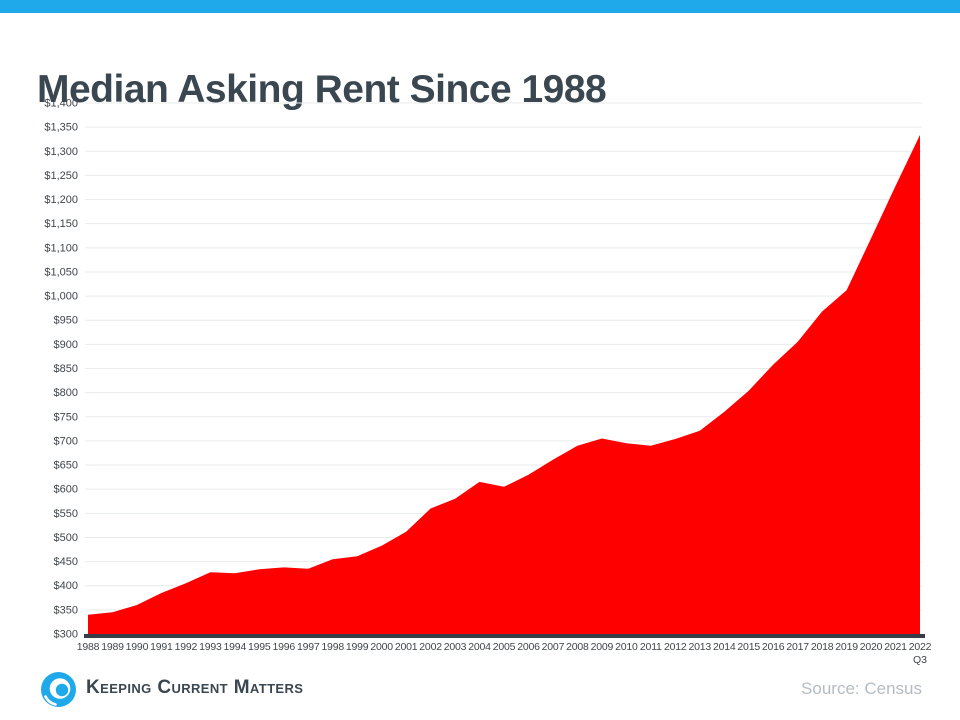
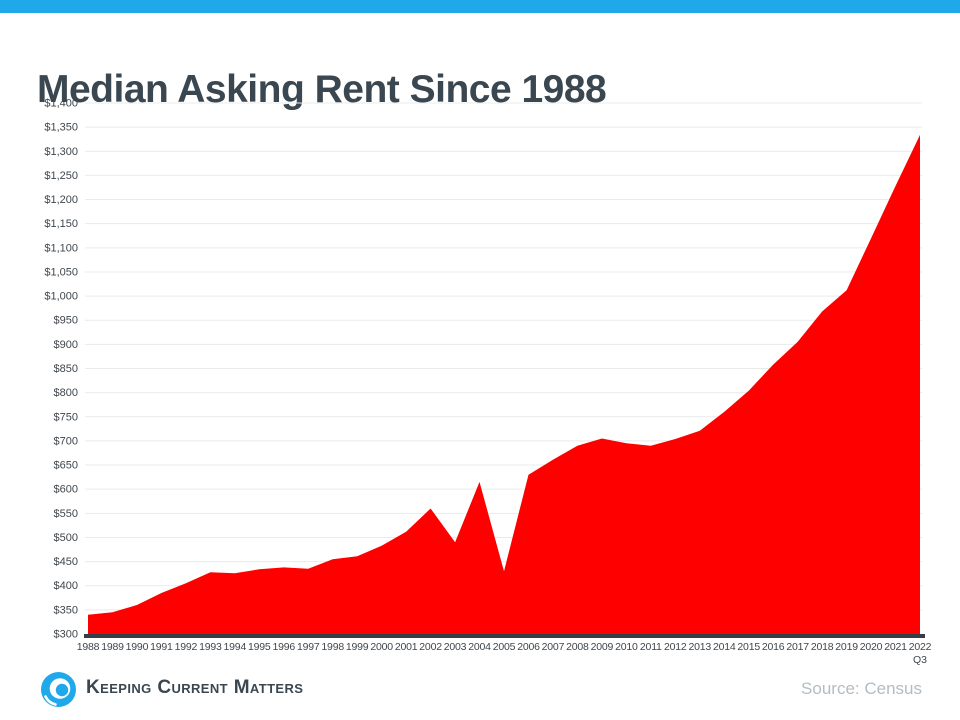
2003: $580 -> $490
2005: $600 -> $430
